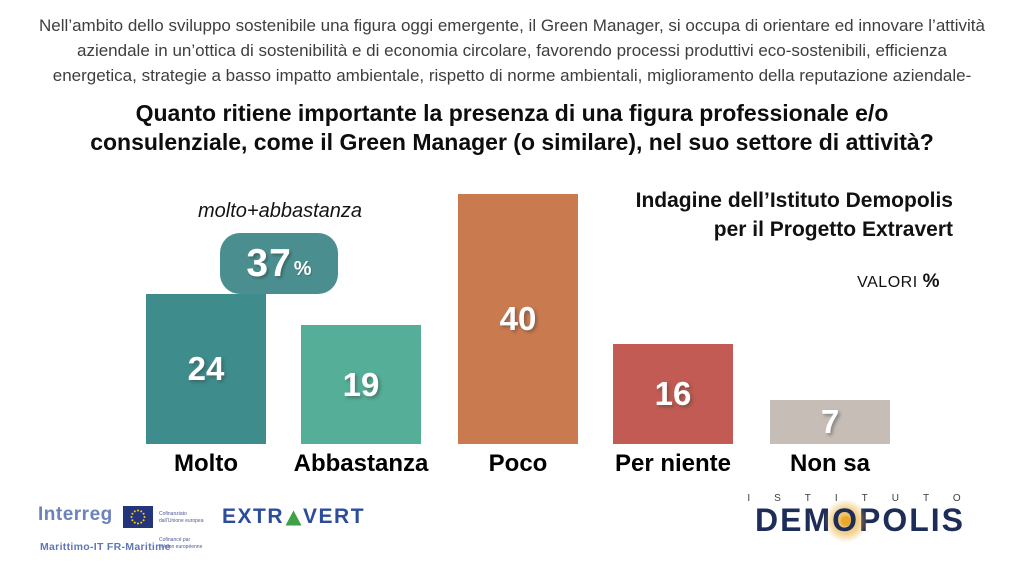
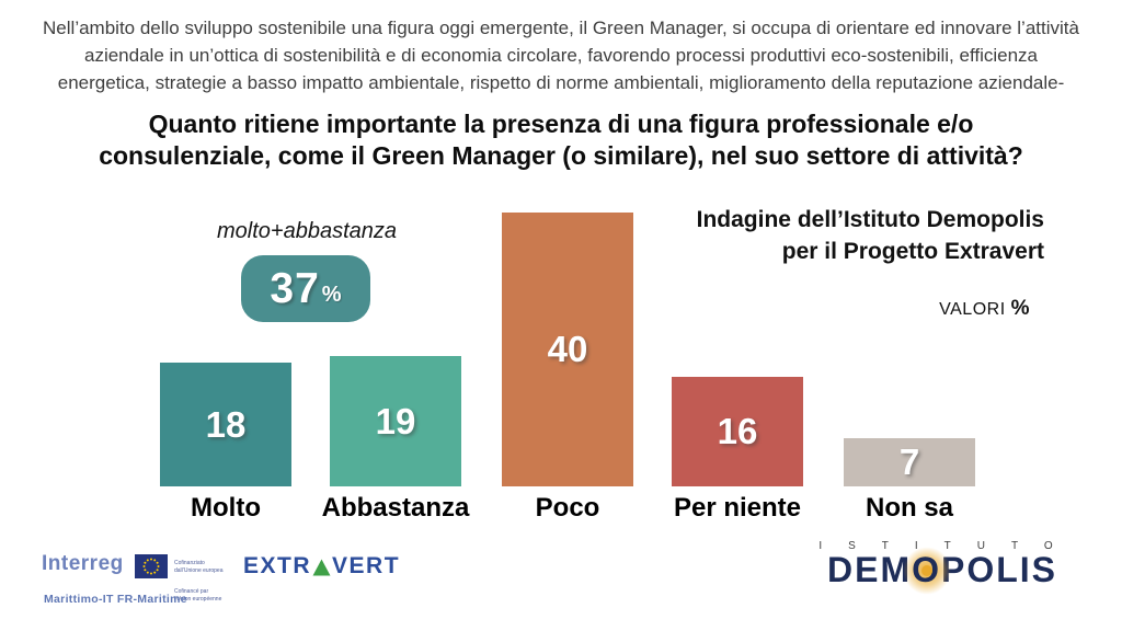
Molto: 24 -> 18
